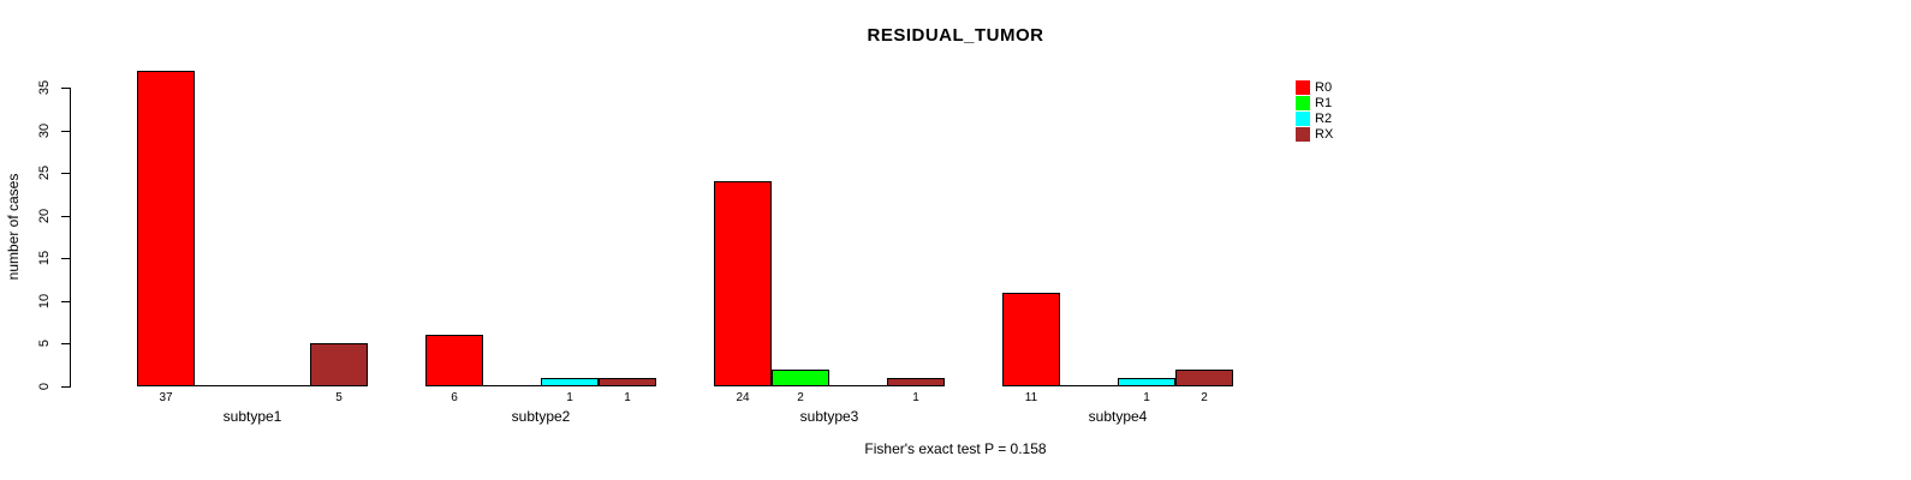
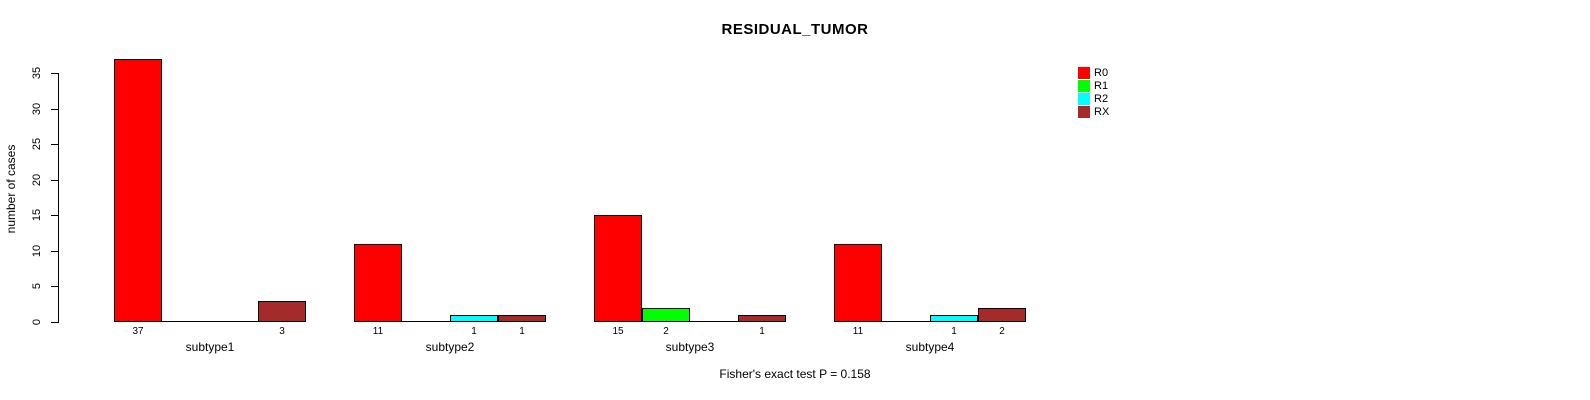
RX/subtype1: 5 -> 3
R0/subtype2: 6 -> 11
R0/subtype3: 24 -> 15
